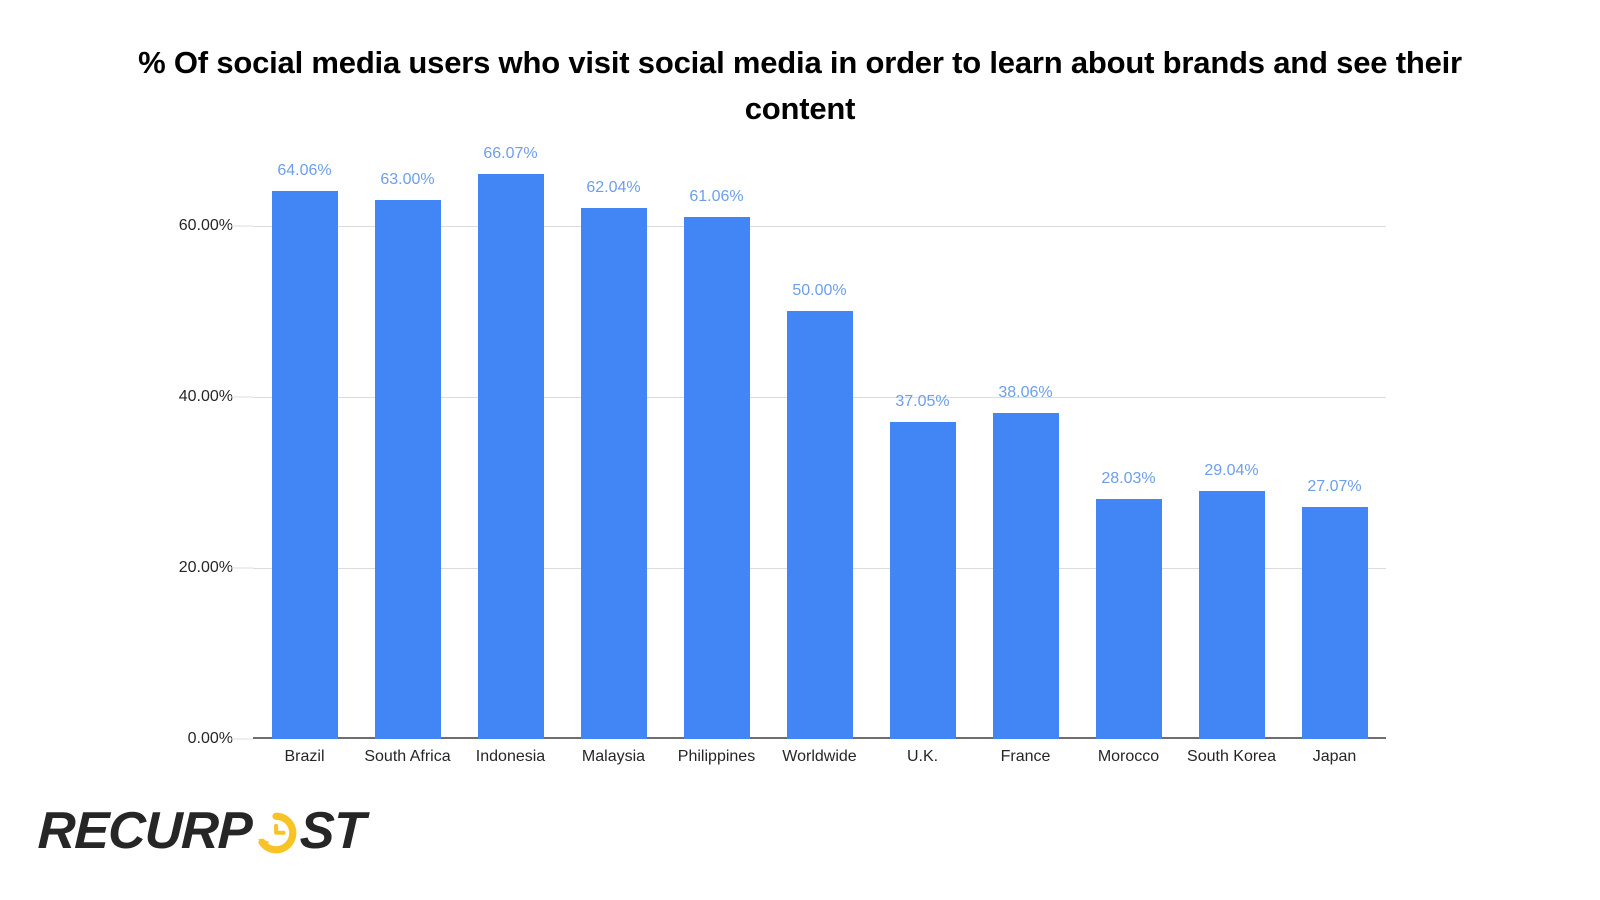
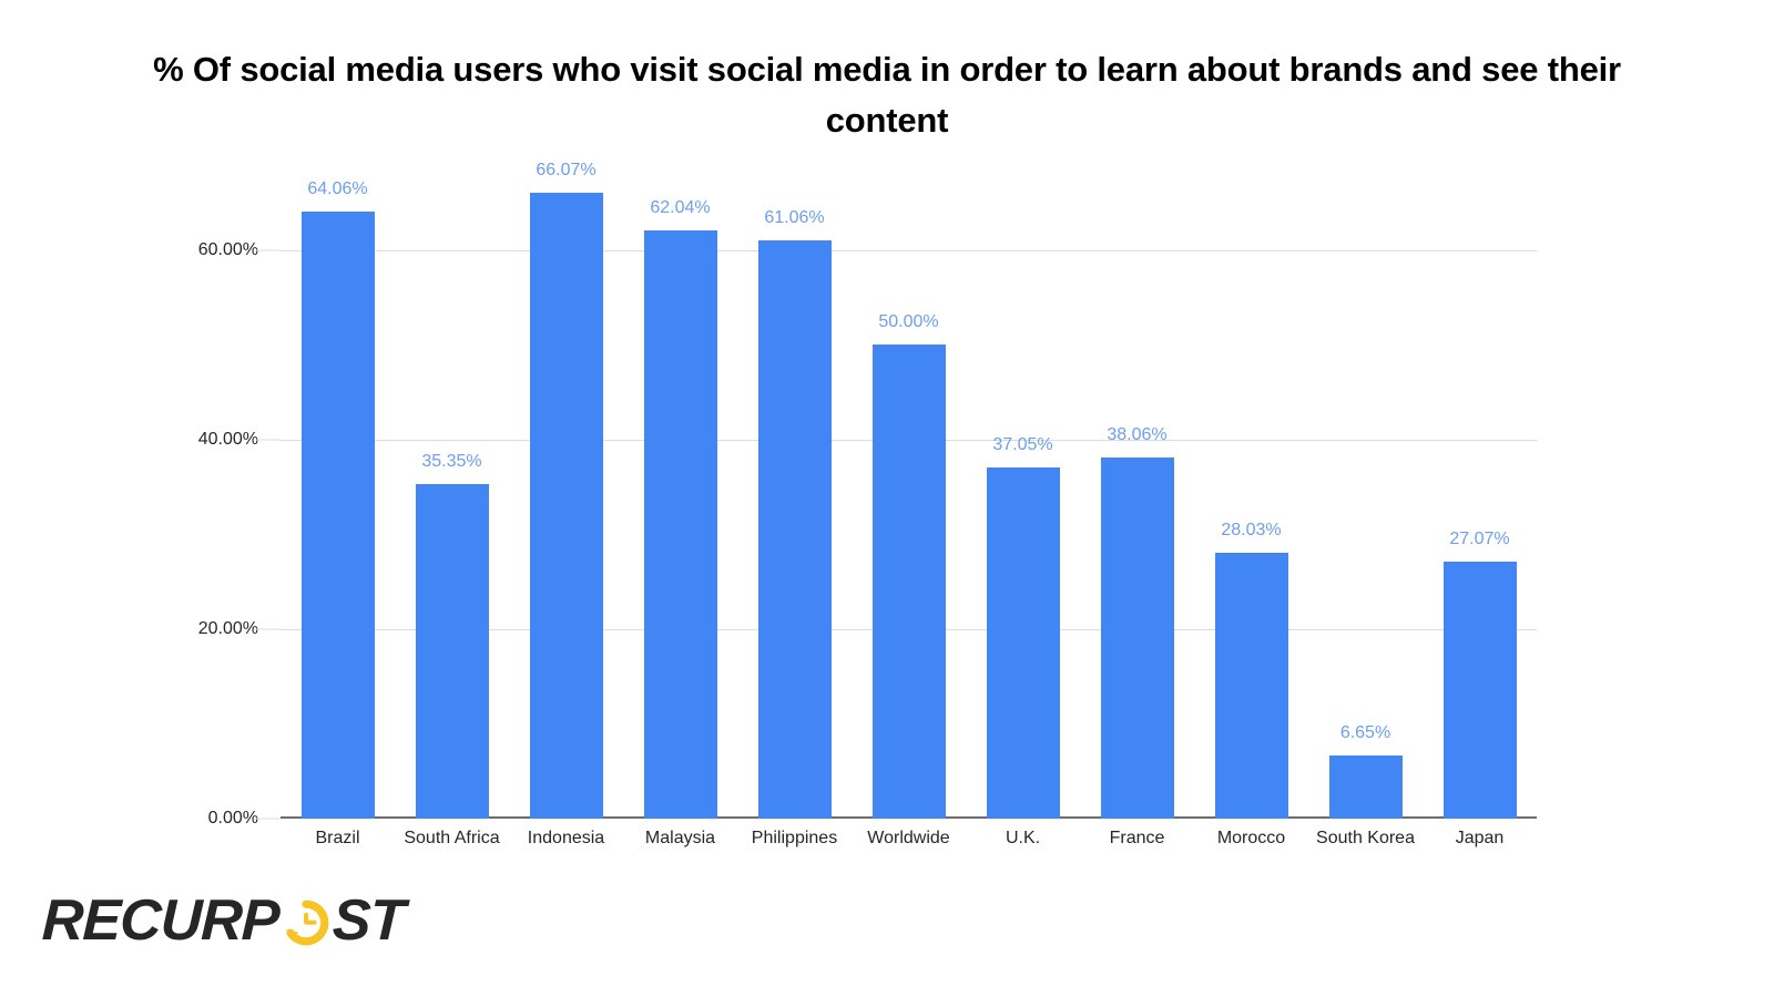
South Africa: 63.00% -> 35.35%
South Korea: 29.04% -> 6.65%
